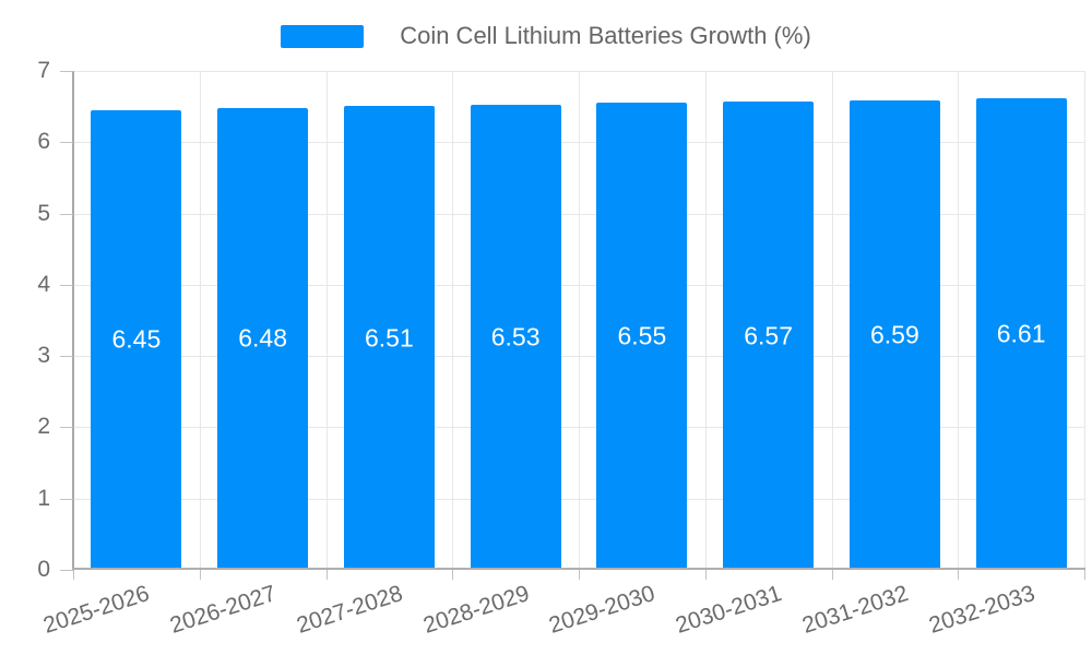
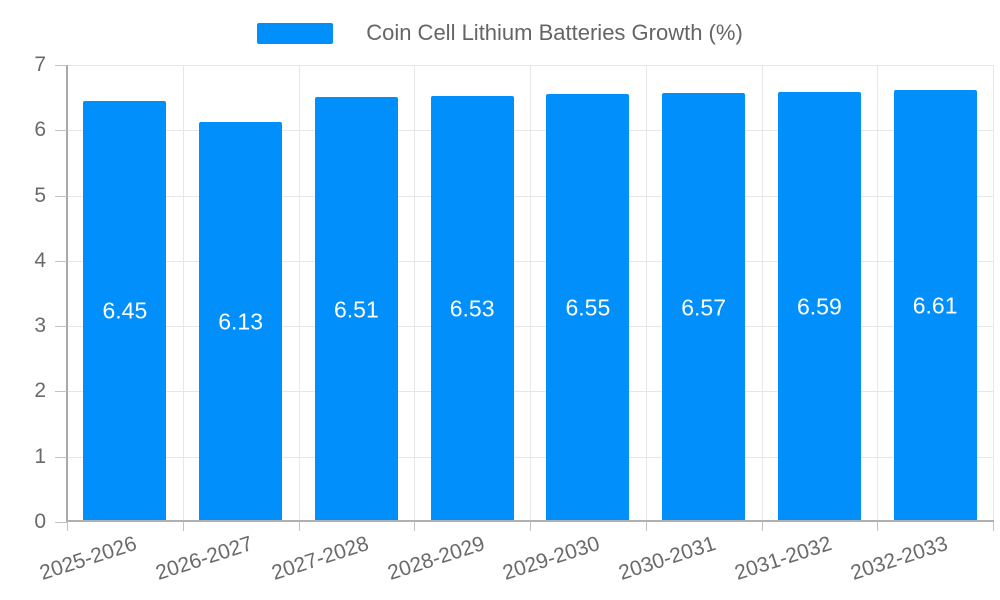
2026-2027: 6.48 -> 6.13
